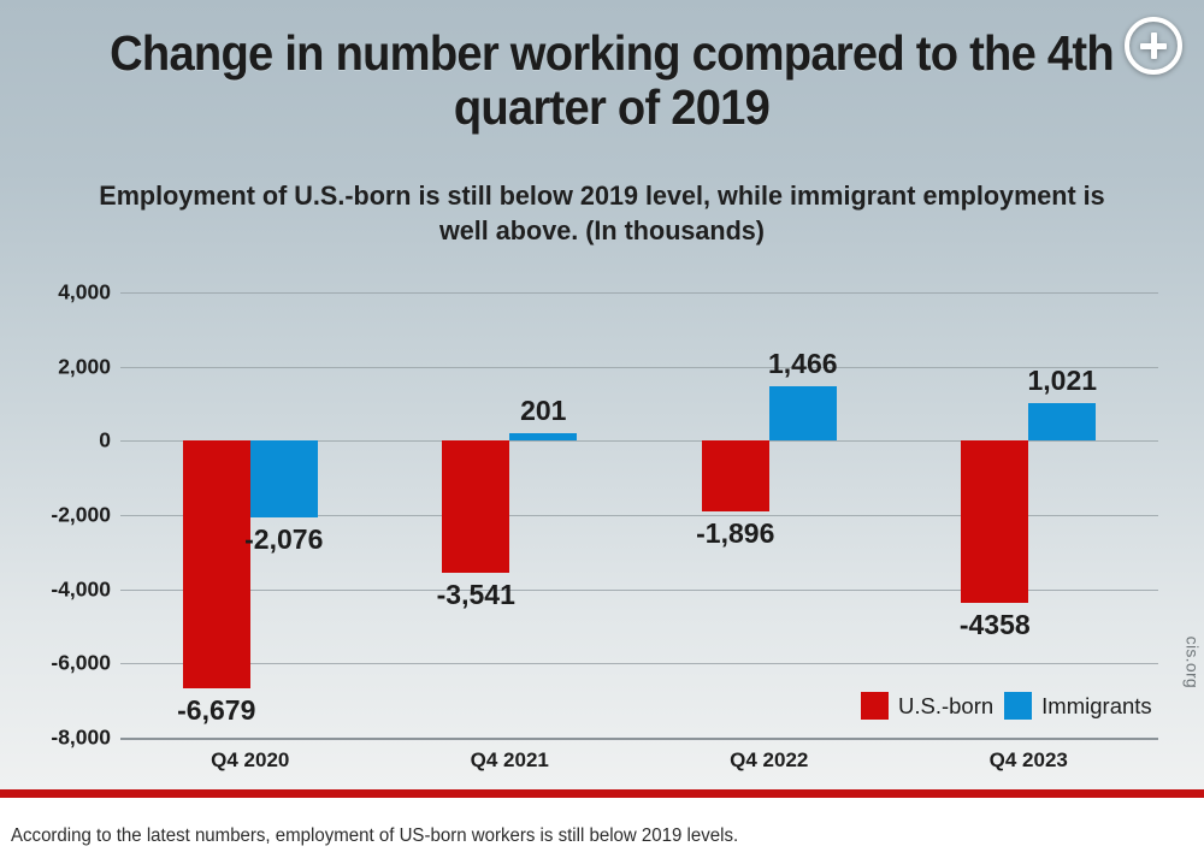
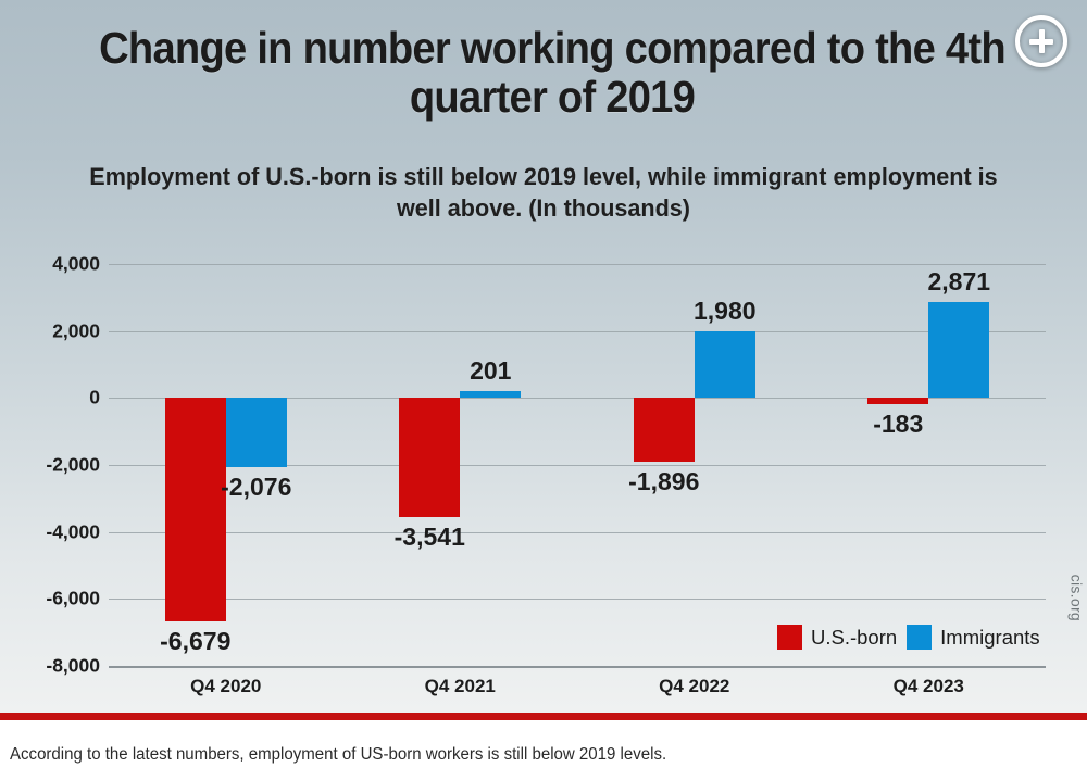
Immigrants/Q4 2022: 1,466 -> 1,980
U.S.-born/Q4 2023: -4358 -> -183
Immigrants/Q4 2023: 1,021 -> 2,871
